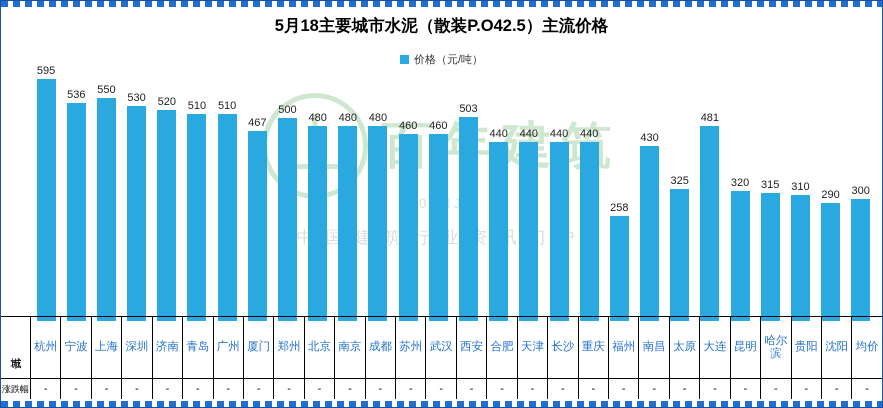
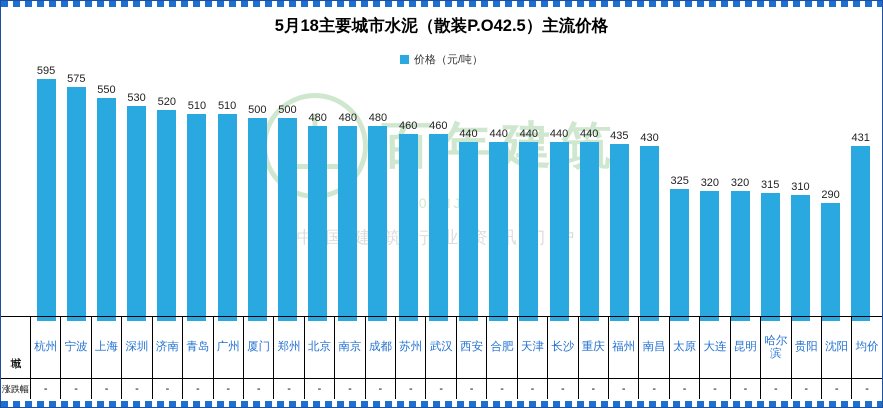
宁波: 536 -> 575
厦门: 467 -> 500
西安: 503 -> 440
福州: 258 -> 435
大连: 481 -> 320
均价: 300 -> 431
